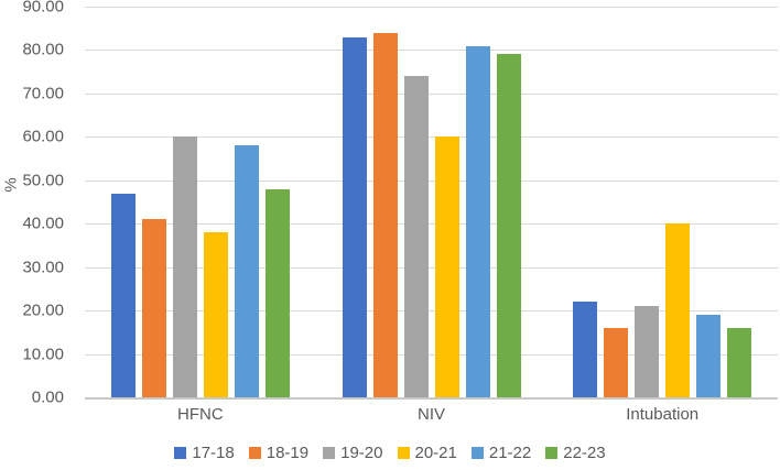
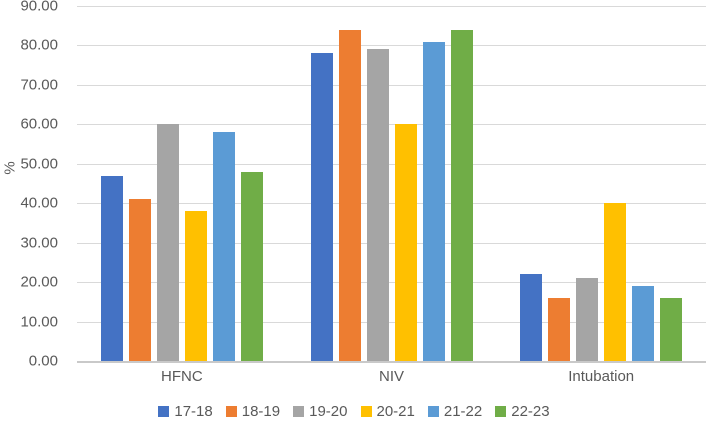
17-18/NIV: 83 -> 78
19-20/NIV: 74 -> 79
22-23/NIV: 79 -> 84
